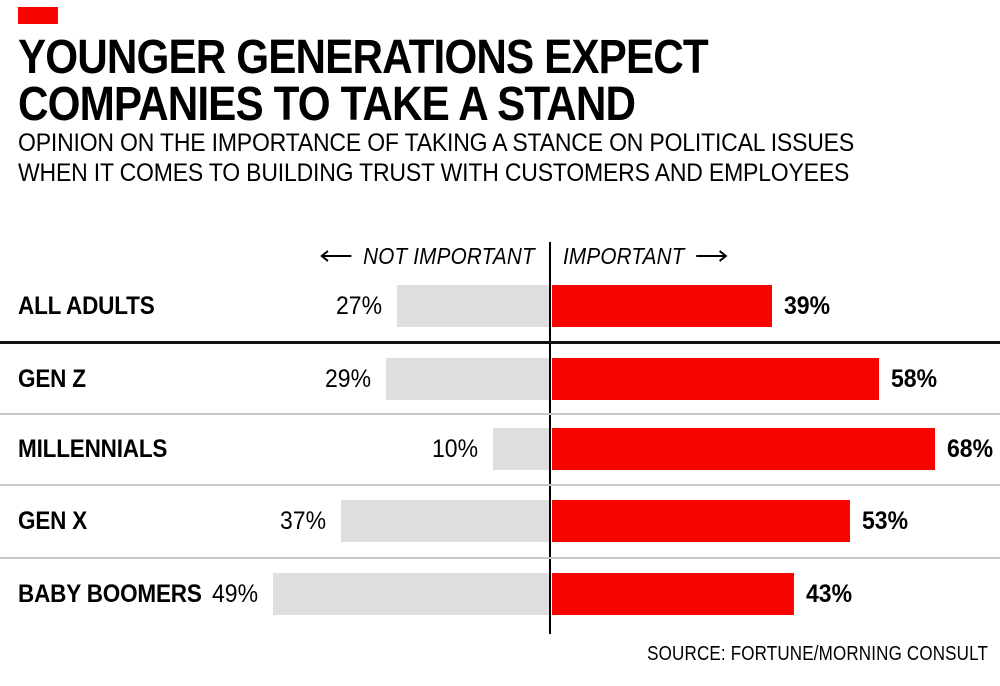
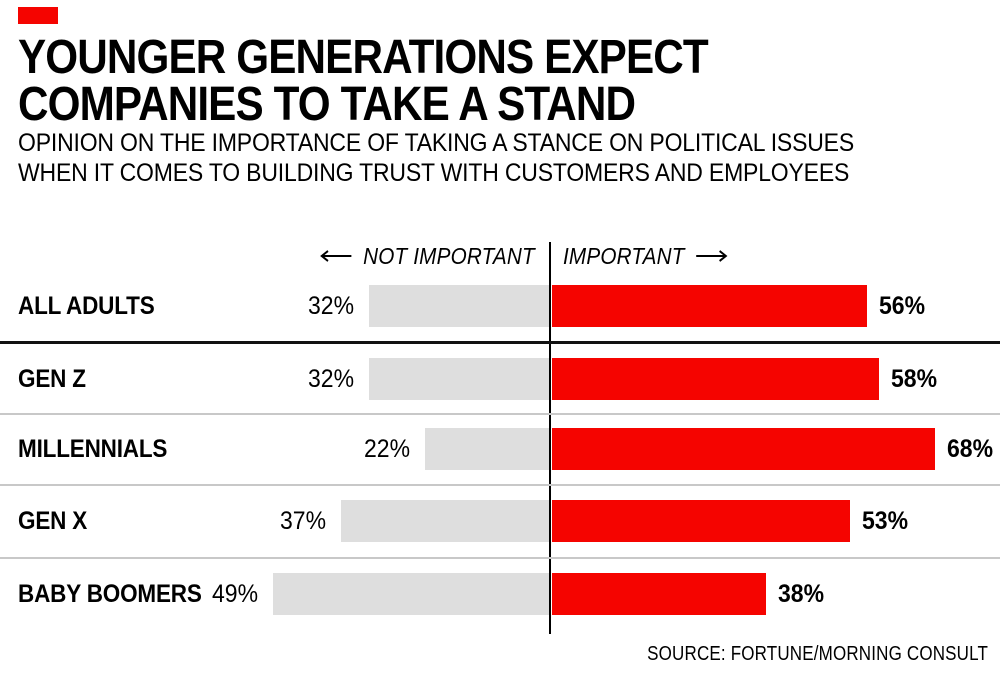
NOT IMPORTANT/ALL ADULTS: 27% -> 32%
IMPORTANT/ALL ADULTS: 39% -> 56%
NOT IMPORTANT/GEN Z: 29% -> 32%
NOT IMPORTANT/MILLENNIALS: 10% -> 22%
IMPORTANT/BABY BOOMERS: 43% -> 38%
